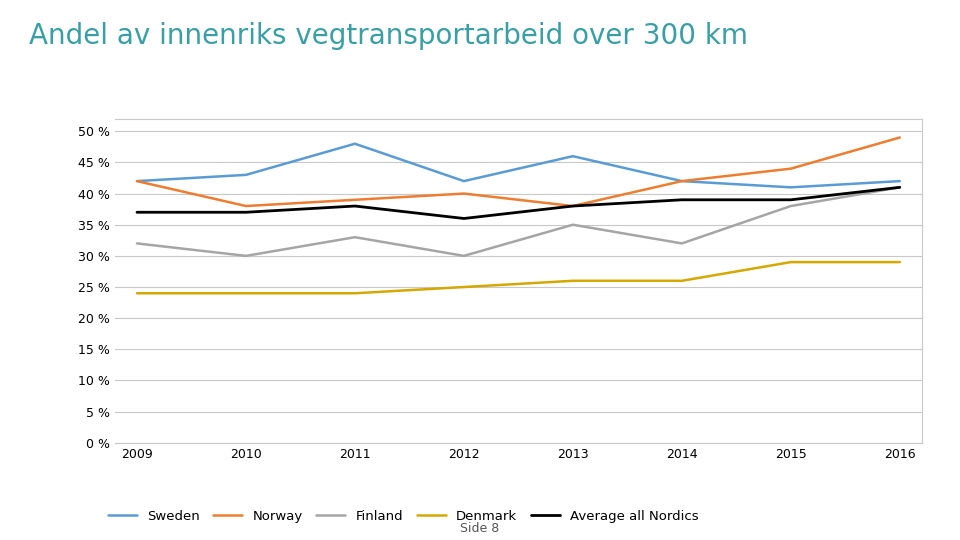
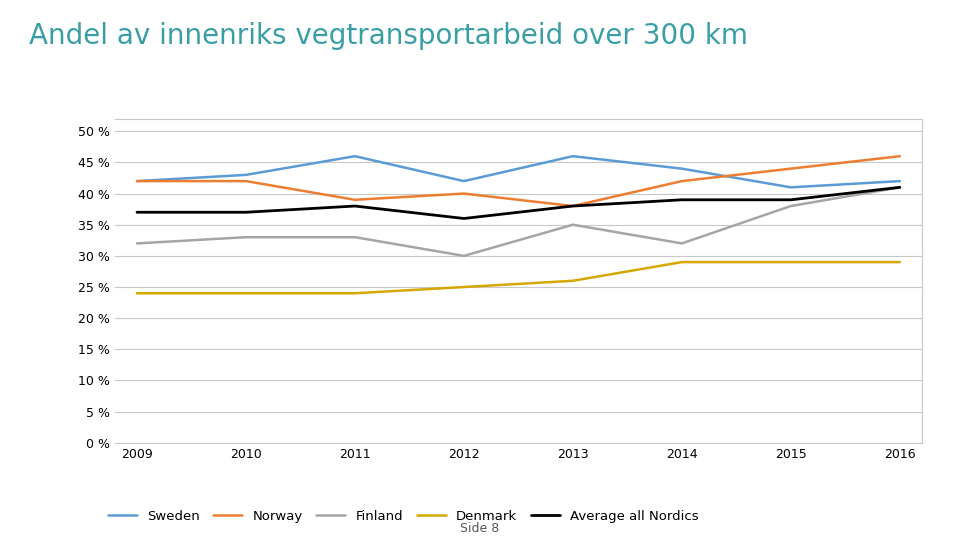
Norway/2010: 38 % -> 42 %
Finland/2010: 30 % -> 33 %
Sweden/2011: 48 % -> 46 %
Sweden/2014: 42 % -> 44 %
Denmark/2014: 26 % -> 29 %
Norway/2016: 49 % -> 46 %
